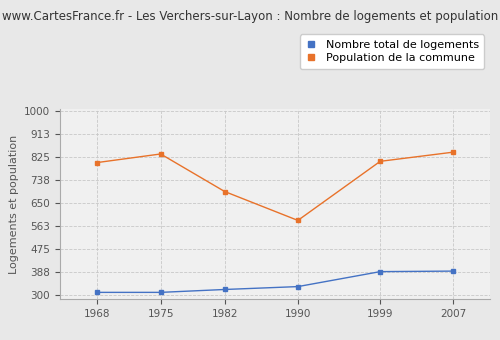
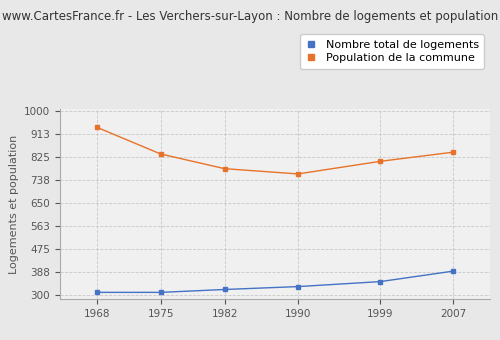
Population de la commune/1968: 805 -> 940
Population de la commune/1982: 695 -> 782
Population de la commune/1990: 585 -> 762
Nombre total de logements/1999: 390 -> 352
